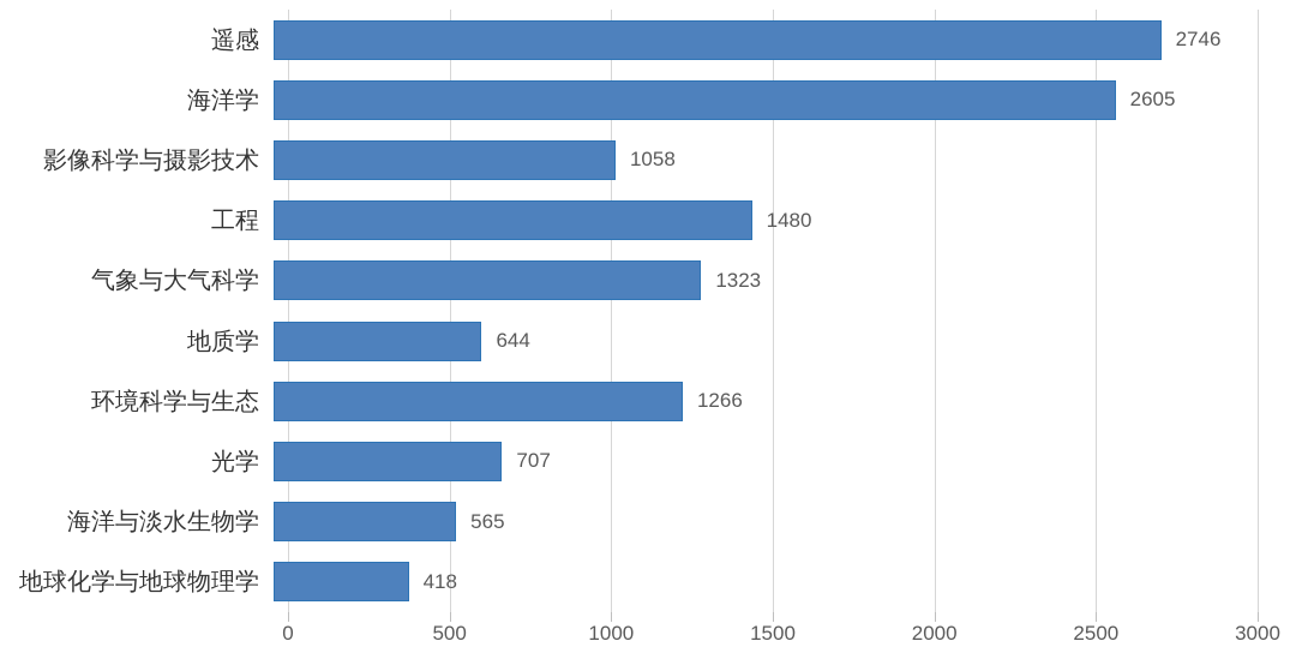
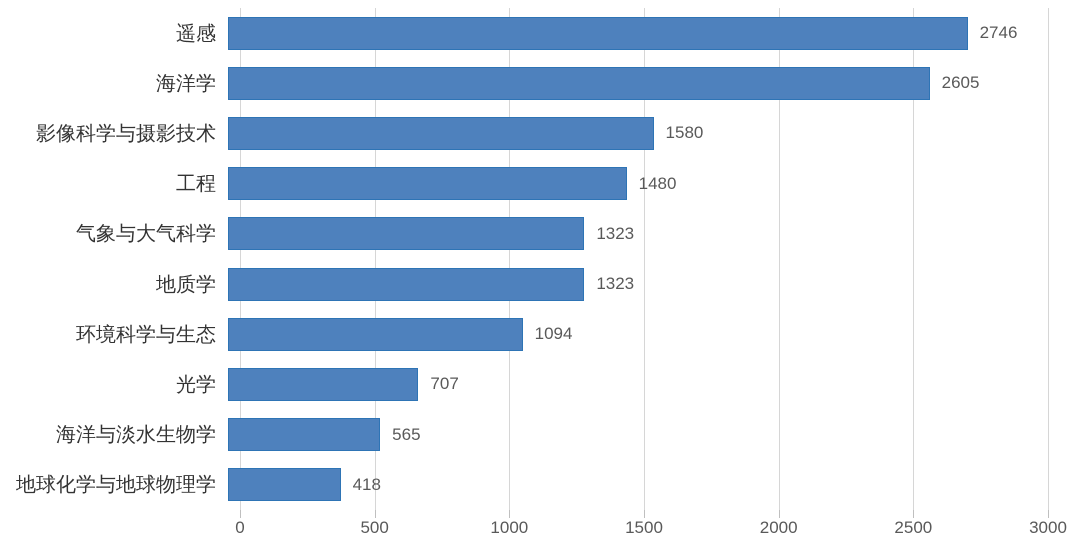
影像科学与摄影技术: 1058 -> 1580
地质学: 644 -> 1323
环境科学与生态: 1266 -> 1094
